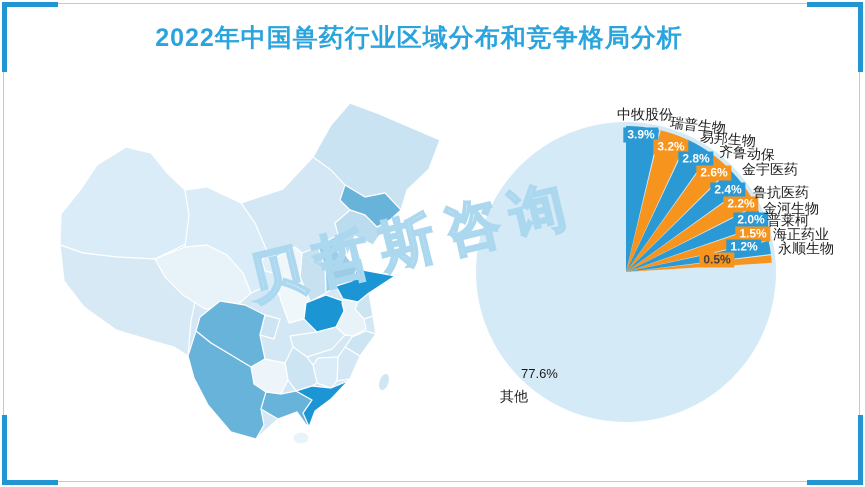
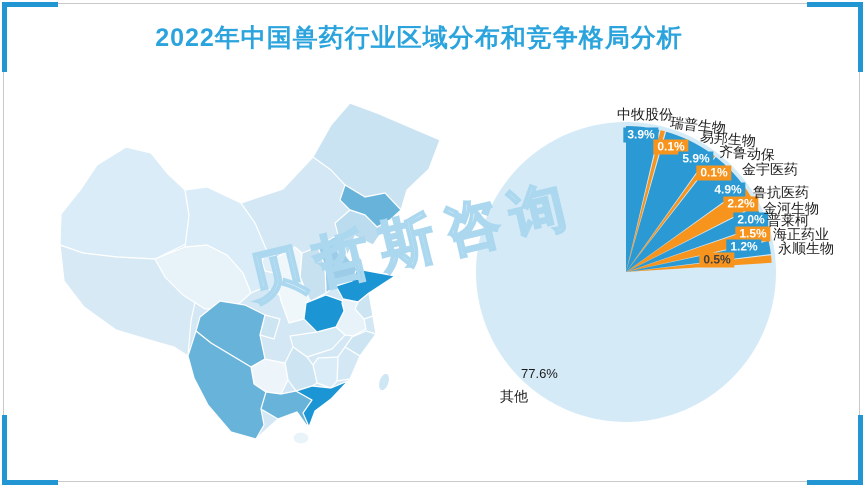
瑞普生物: 3.2% -> 0.1%
易邦生物: 2.8% -> 5.9%
齐鲁动保: 2.6% -> 0.1%
金宇医药: 2.4% -> 4.9%
